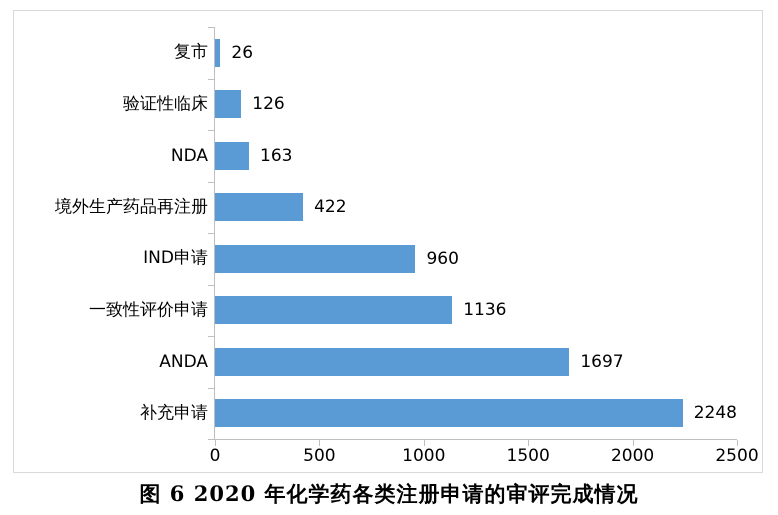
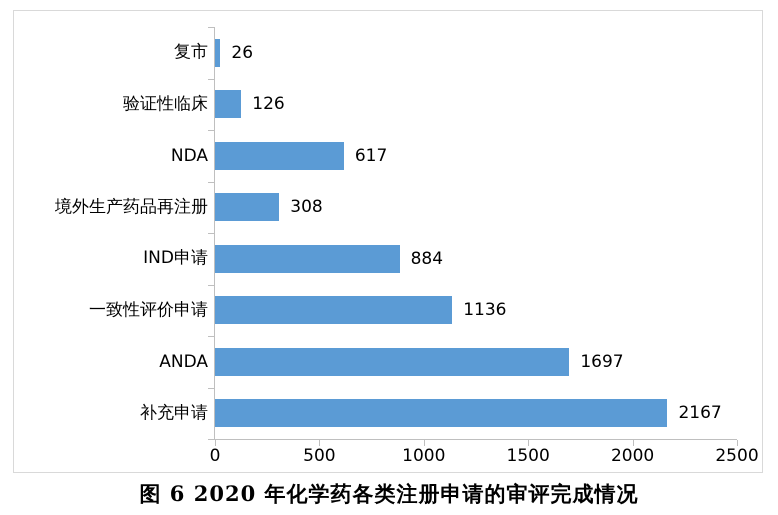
NDA: 163 -> 617
境外生产药品再注册: 422 -> 308
IND申请: 960 -> 884
补充申请: 2248 -> 2167
